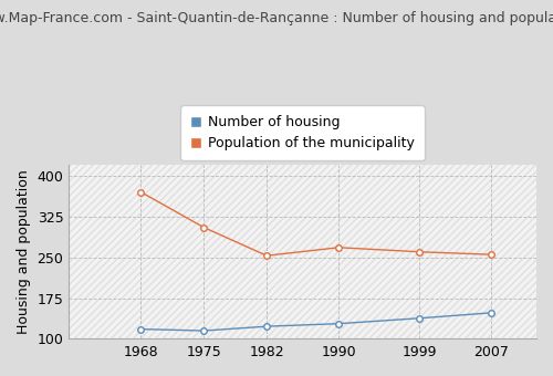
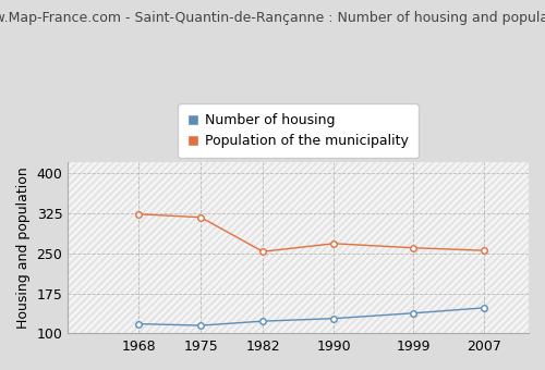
Population of the municipality/1968: 370 -> 323
Population of the municipality/1975: 305 -> 317
